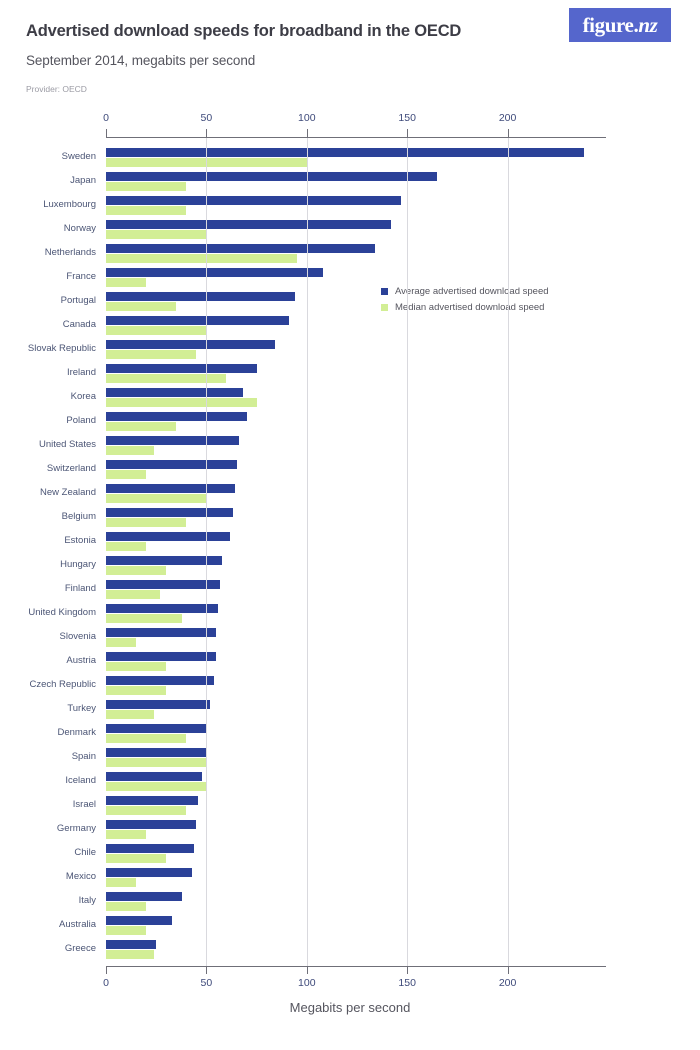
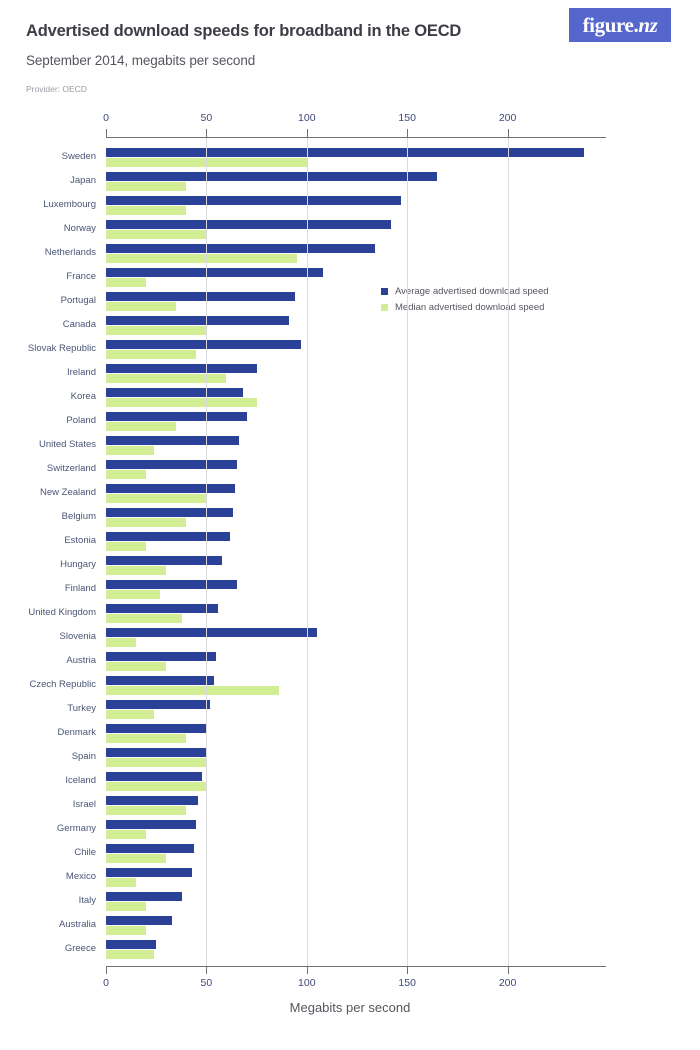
Average advertised download speed/Slovak Republic: 84 -> 97
Average advertised download speed/Finland: 57 -> 65
Average advertised download speed/Slovenia: 55 -> 105
Median advertised download speed/Czech Republic: 30 -> 86
